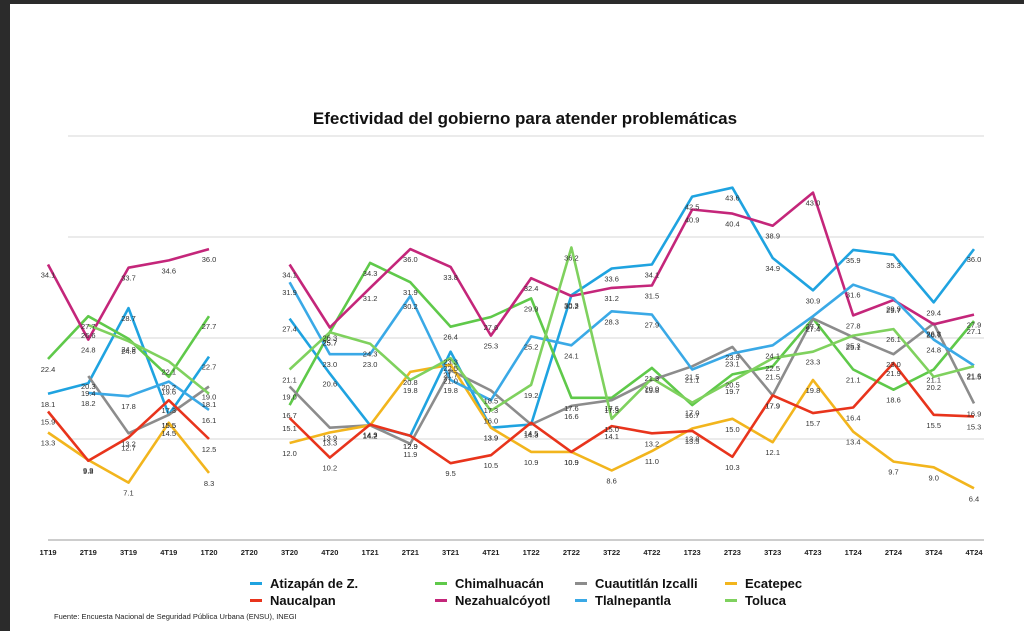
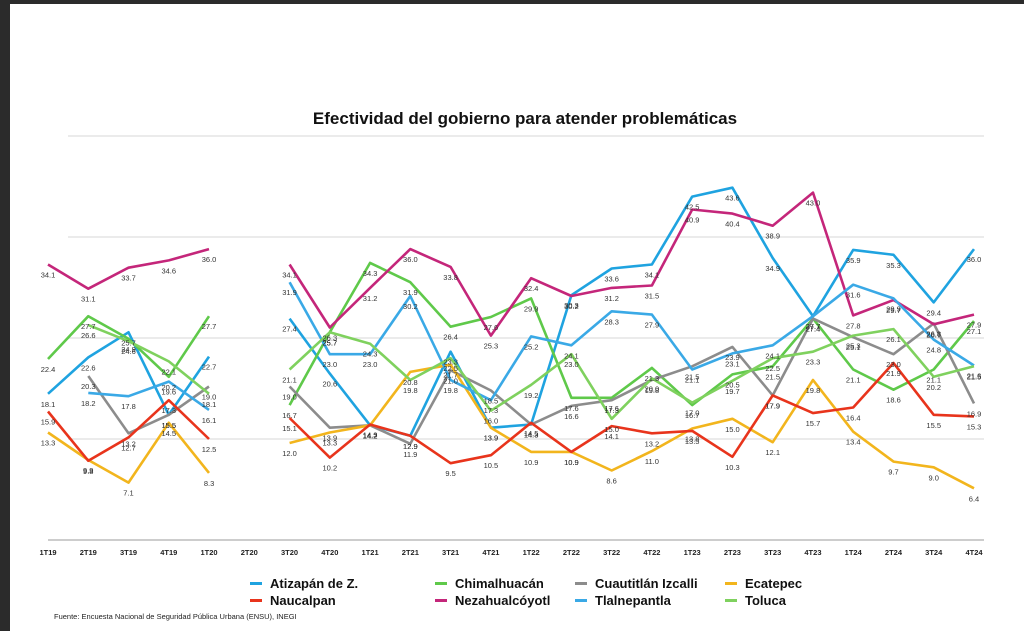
Atizapán de Z./2T19: 19.4 -> 22.6
Nezahualcóyotl/2T19: 24.8 -> 31.1
Atizapán de Z./3T19: 28.7 -> 25.7
Toluca/2T22: 36.2 -> 23.0
Atizapán de Z./4T23: 30.9 -> 27.7
